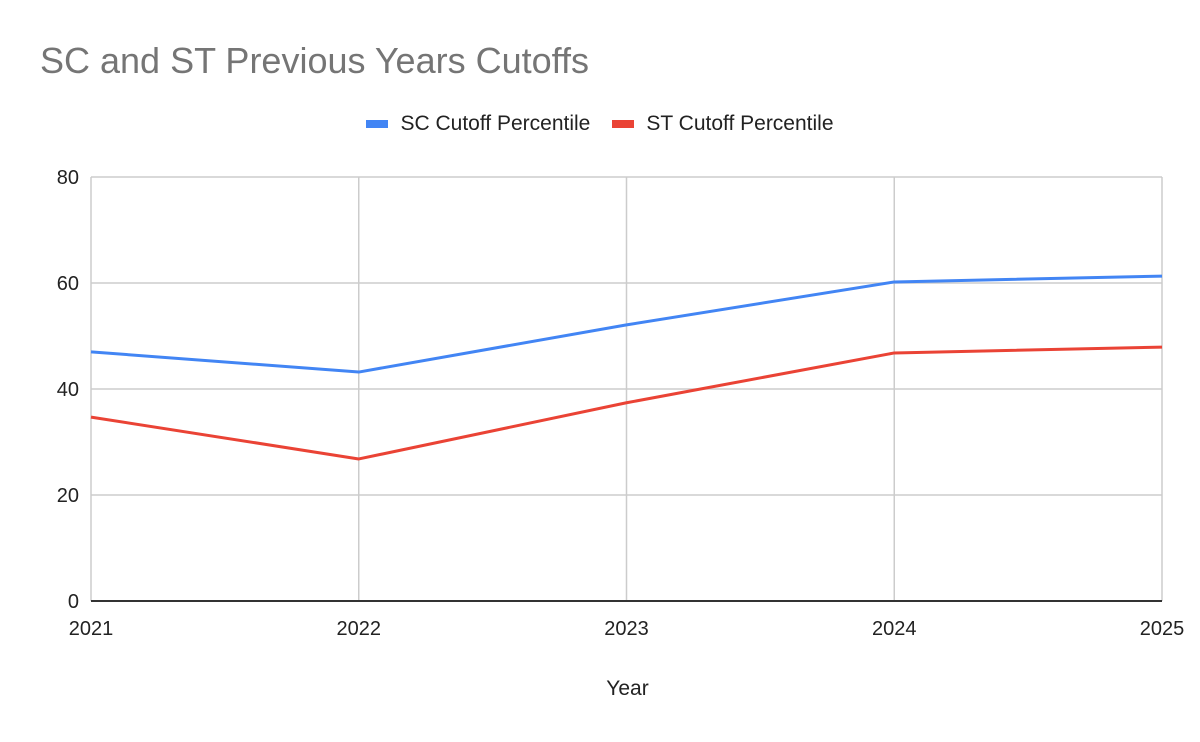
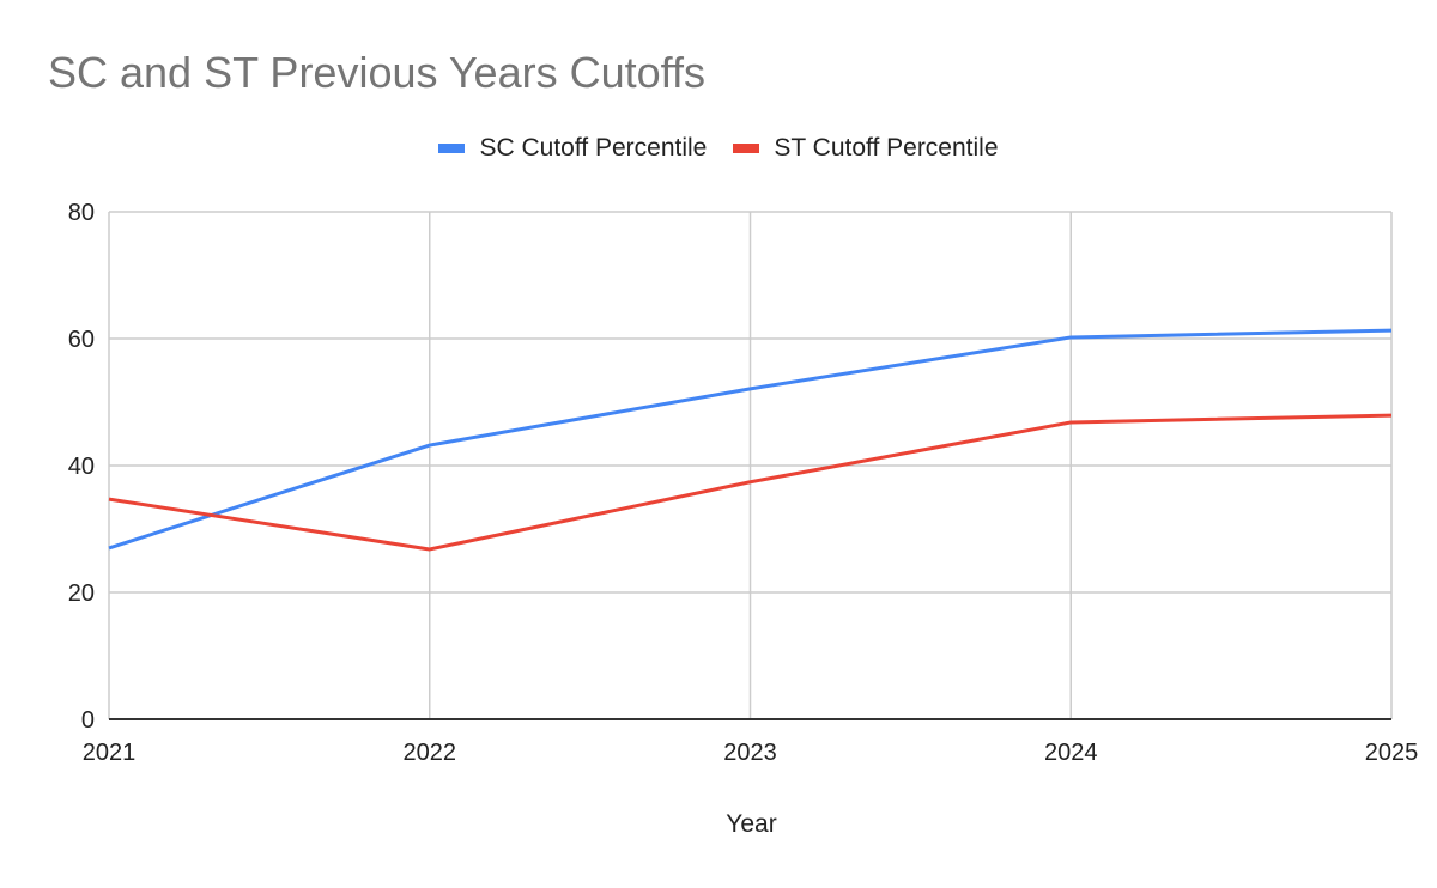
SC Cutoff Percentile/2021: 47 -> 27
